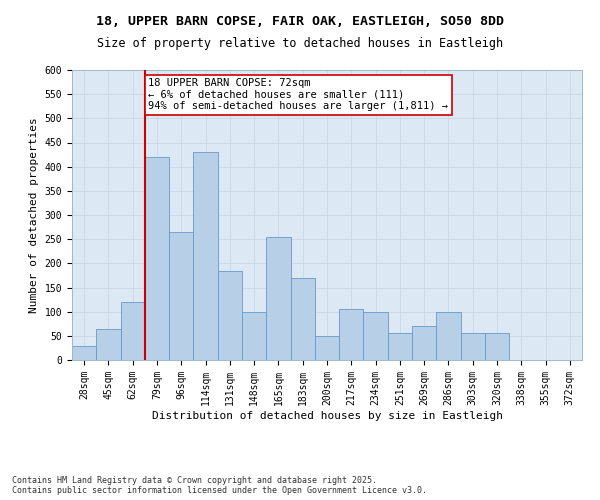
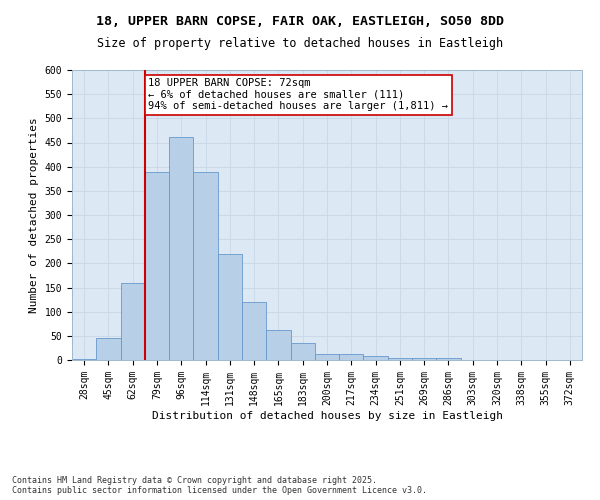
28sqm: 30 -> 3
45sqm: 65 -> 46
62sqm: 120 -> 160
79sqm: 420 -> 390
96sqm: 265 -> 462
114sqm: 430 -> 390
131sqm: 185 -> 220
148sqm: 100 -> 120
165sqm: 255 -> 63
183sqm: 170 -> 35
200sqm: 50 -> 13
217sqm: 105 -> 13
234sqm: 100 -> 8
251sqm: 55 -> 4
269sqm: 70 -> 5
286sqm: 100 -> 4
303sqm: 55 -> 1
320sqm: 55 -> 1
